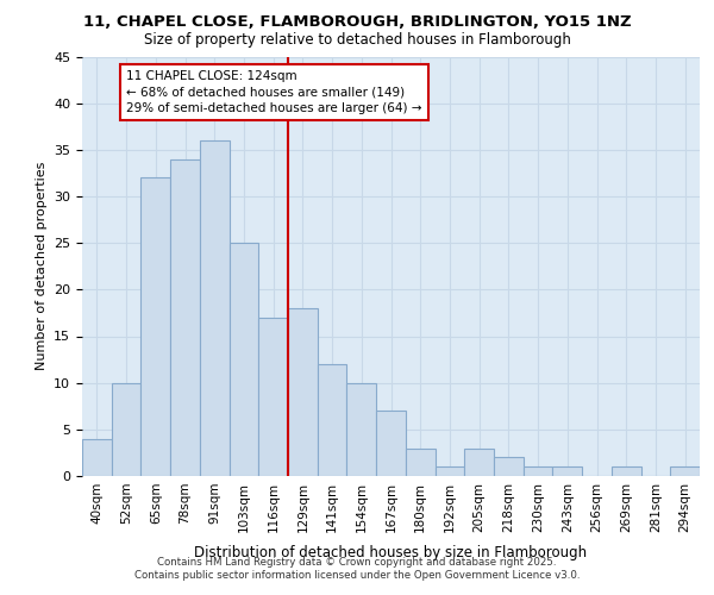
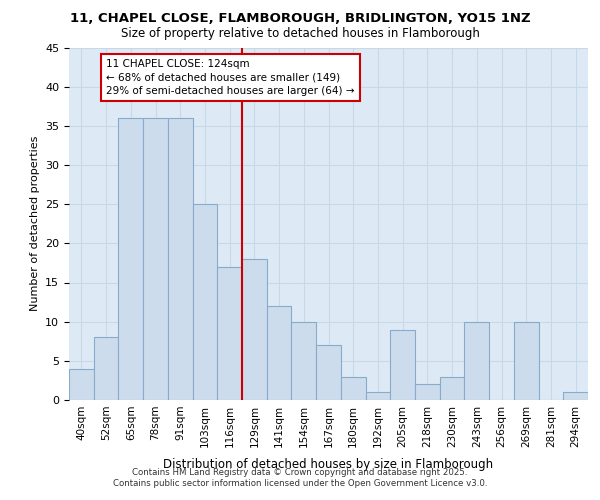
52sqm: 10 -> 8
65sqm: 32 -> 36
78sqm: 34 -> 36
205sqm: 3 -> 9
230sqm: 1 -> 3
243sqm: 1 -> 10
269sqm: 1 -> 10
